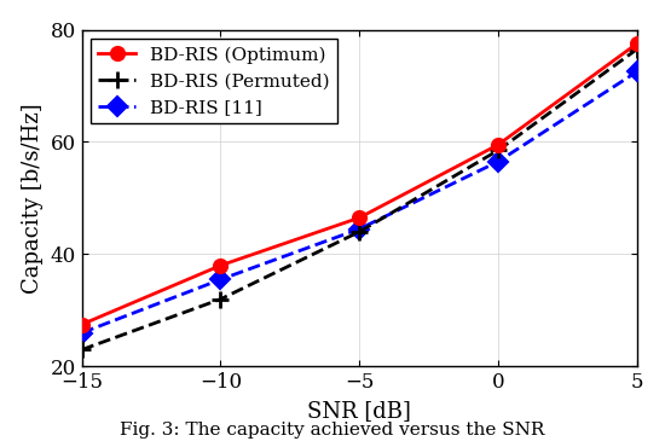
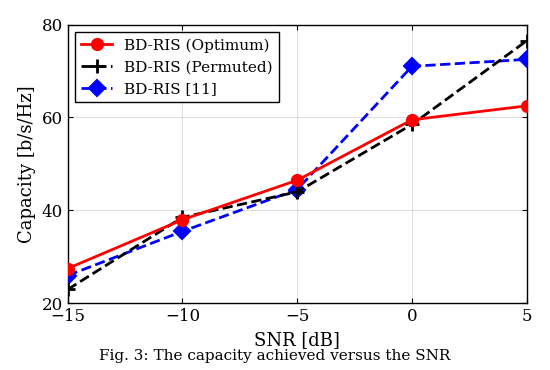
BD-RIS (Permuted)/−10: 32.0 -> 38.5
BD-RIS [11]/0: 56.5 -> 71.0
BD-RIS (Optimum)/5: 77.5 -> 62.5
